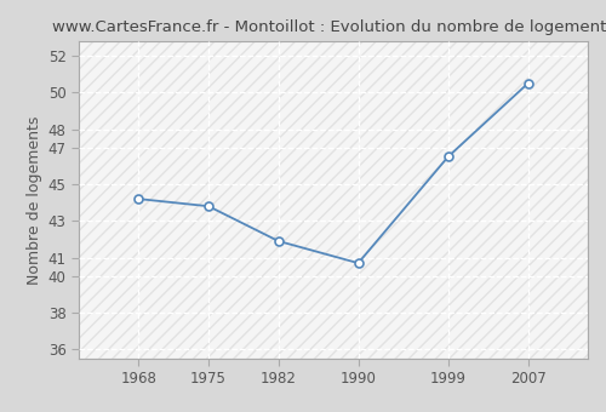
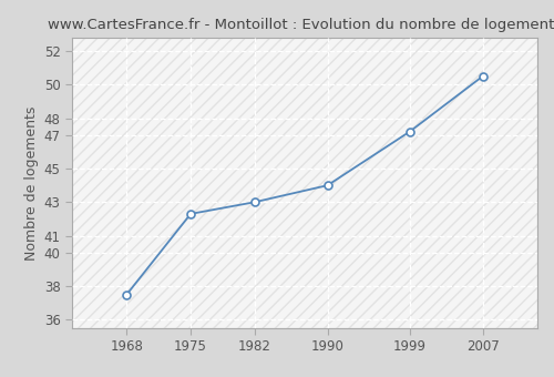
1968: 44.2 -> 37.5
1975: 43.8 -> 42.3
1982: 41.9 -> 43.0
1990: 40.7 -> 44.0
1999: 46.5 -> 47.2
